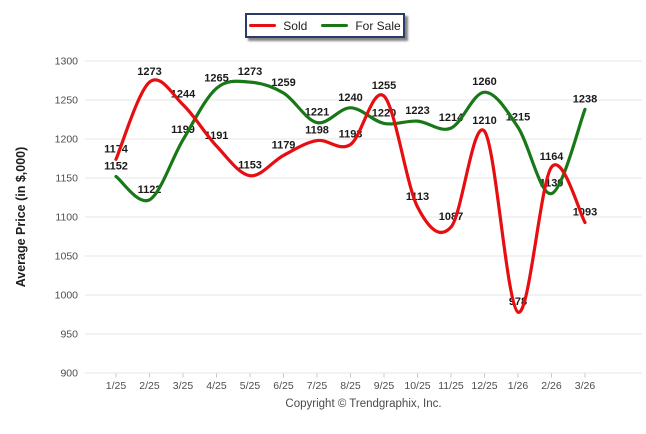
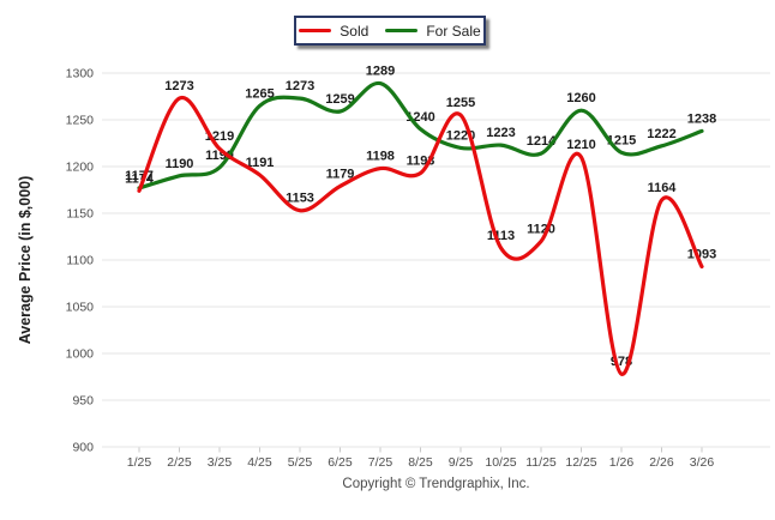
For Sale/1/25: 1152 -> 1177
For Sale/2/25: 1122 -> 1190
Sold/3/25: 1244 -> 1219
For Sale/7/25: 1221 -> 1289
Sold/11/25: 1087 -> 1120
For Sale/2/26: 1130 -> 1222
